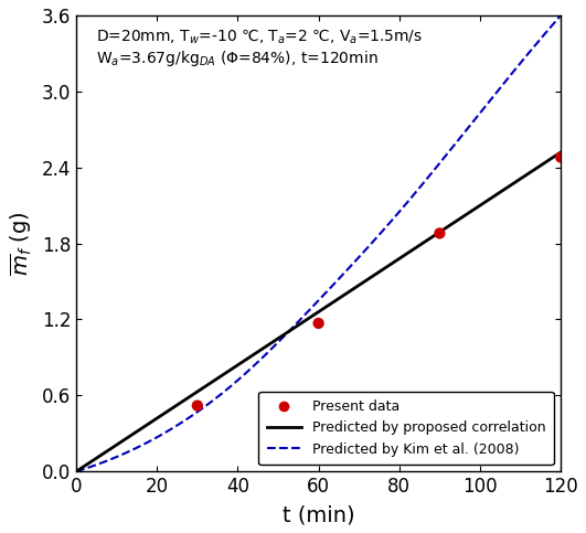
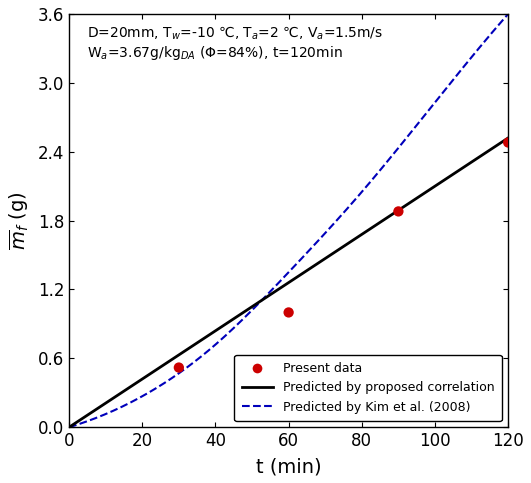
Present data/60: 1.17 -> 1.00
